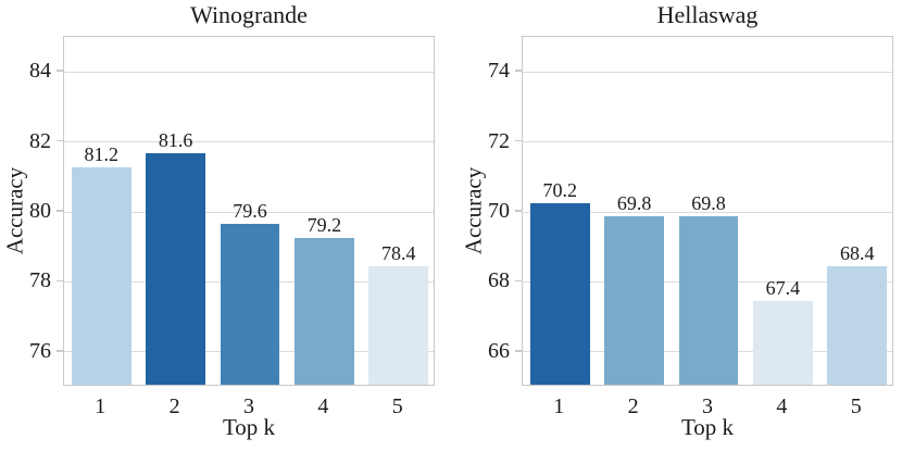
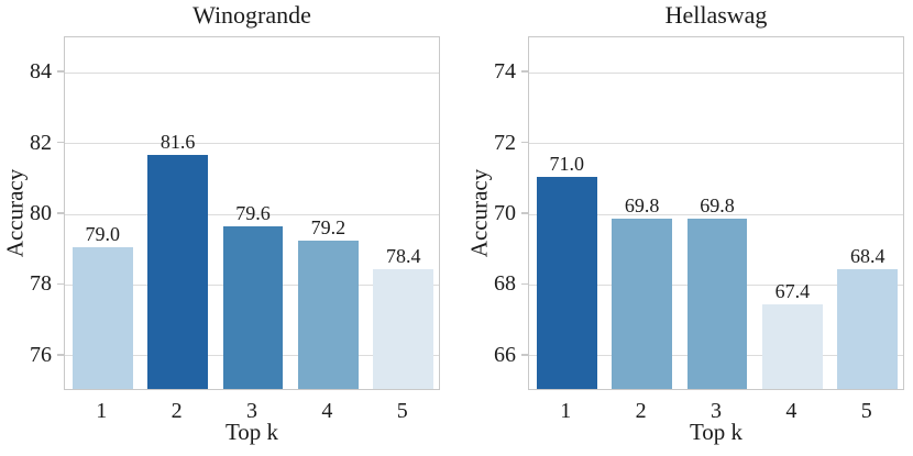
Winogrande/1: 81.2 -> 79.0
Hellaswag/1: 70.2 -> 71.0
